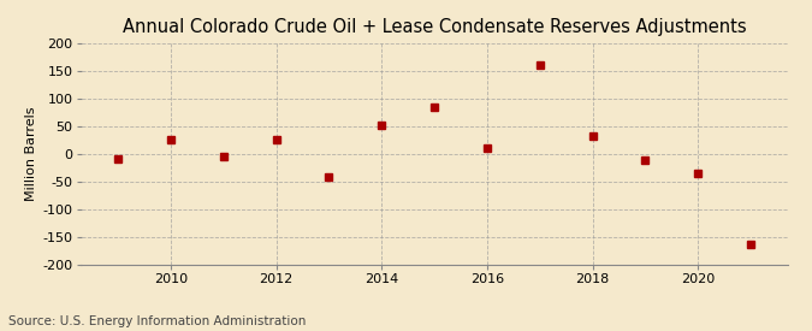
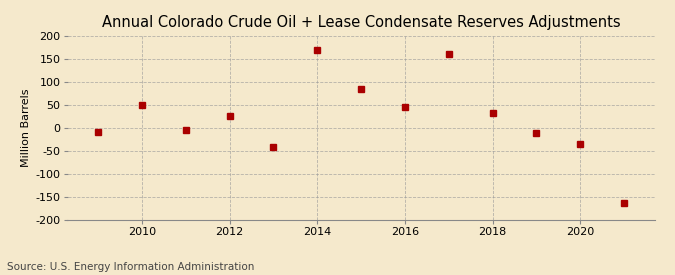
2010: 25 -> 50
2014: 52 -> 170
2016: 10 -> 45
